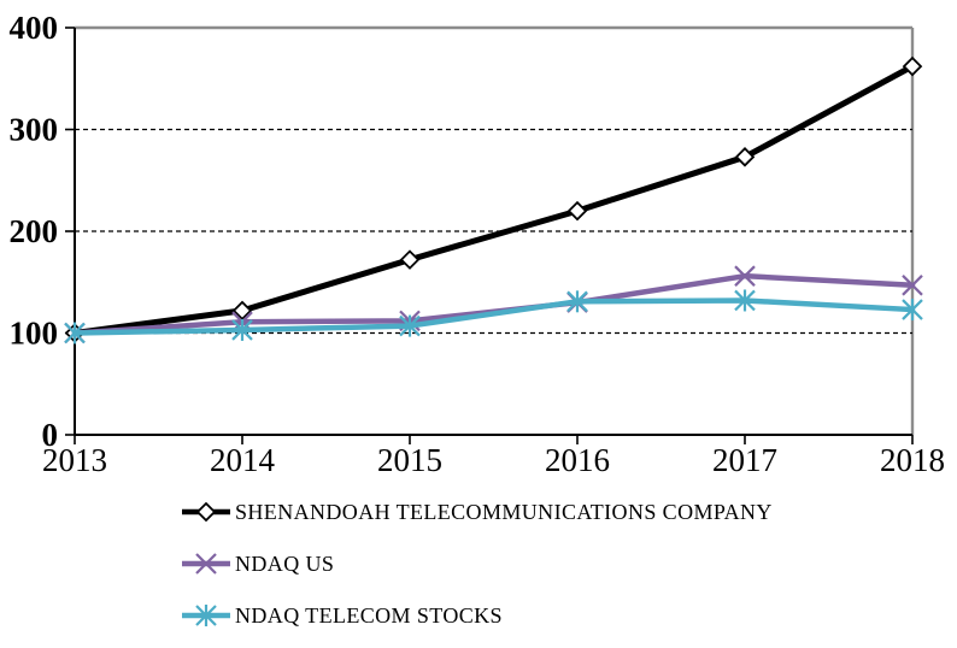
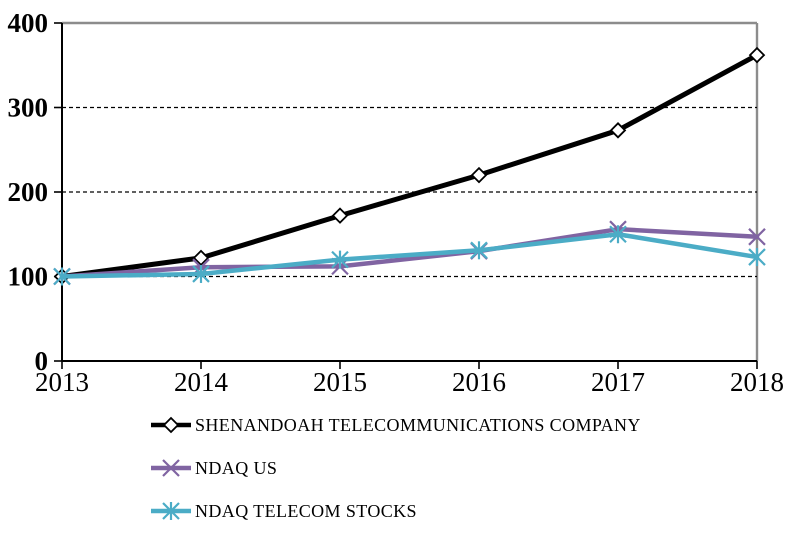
NDAQ TELECOM STOCKS/2015: 110 -> 120
NDAQ TELECOM STOCKS/2017: 130 -> 150
